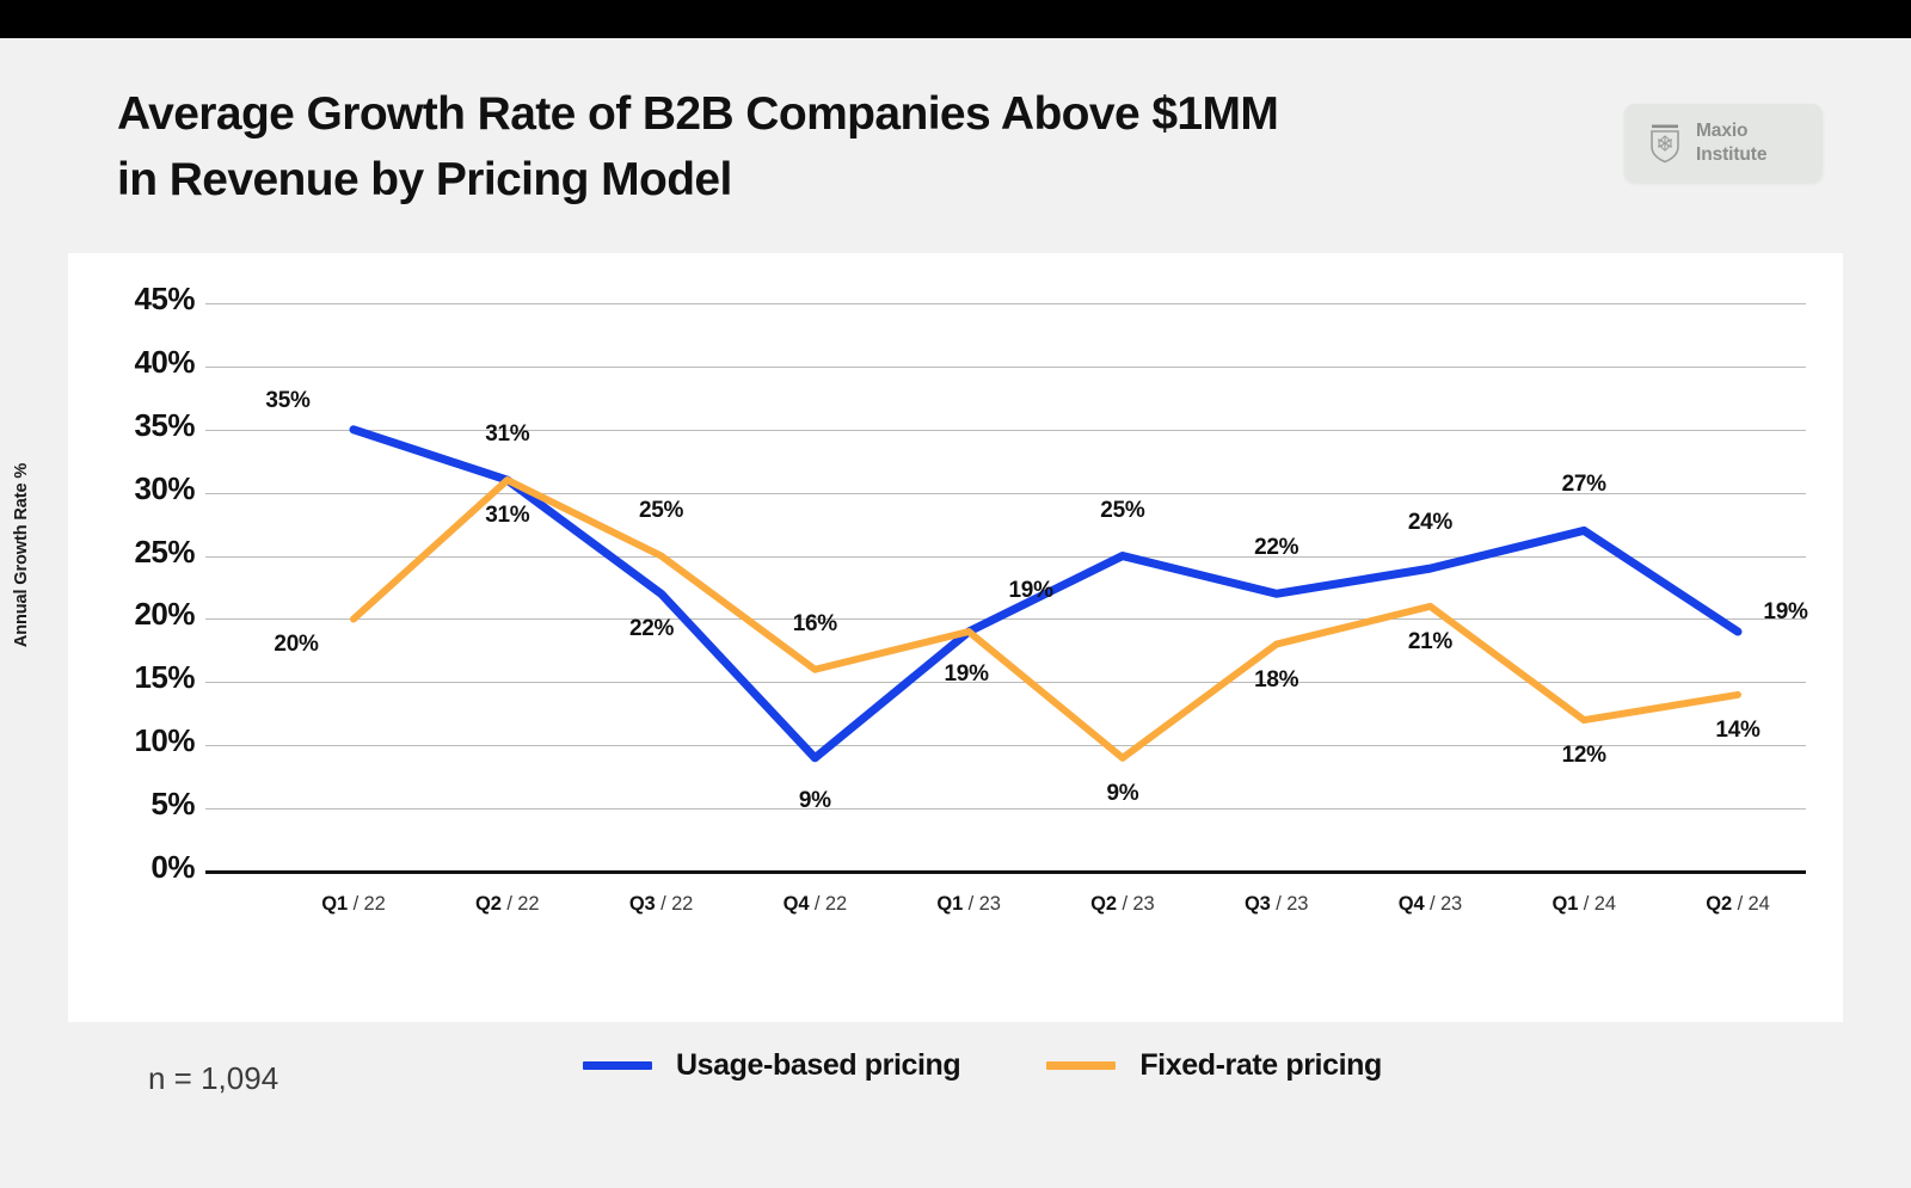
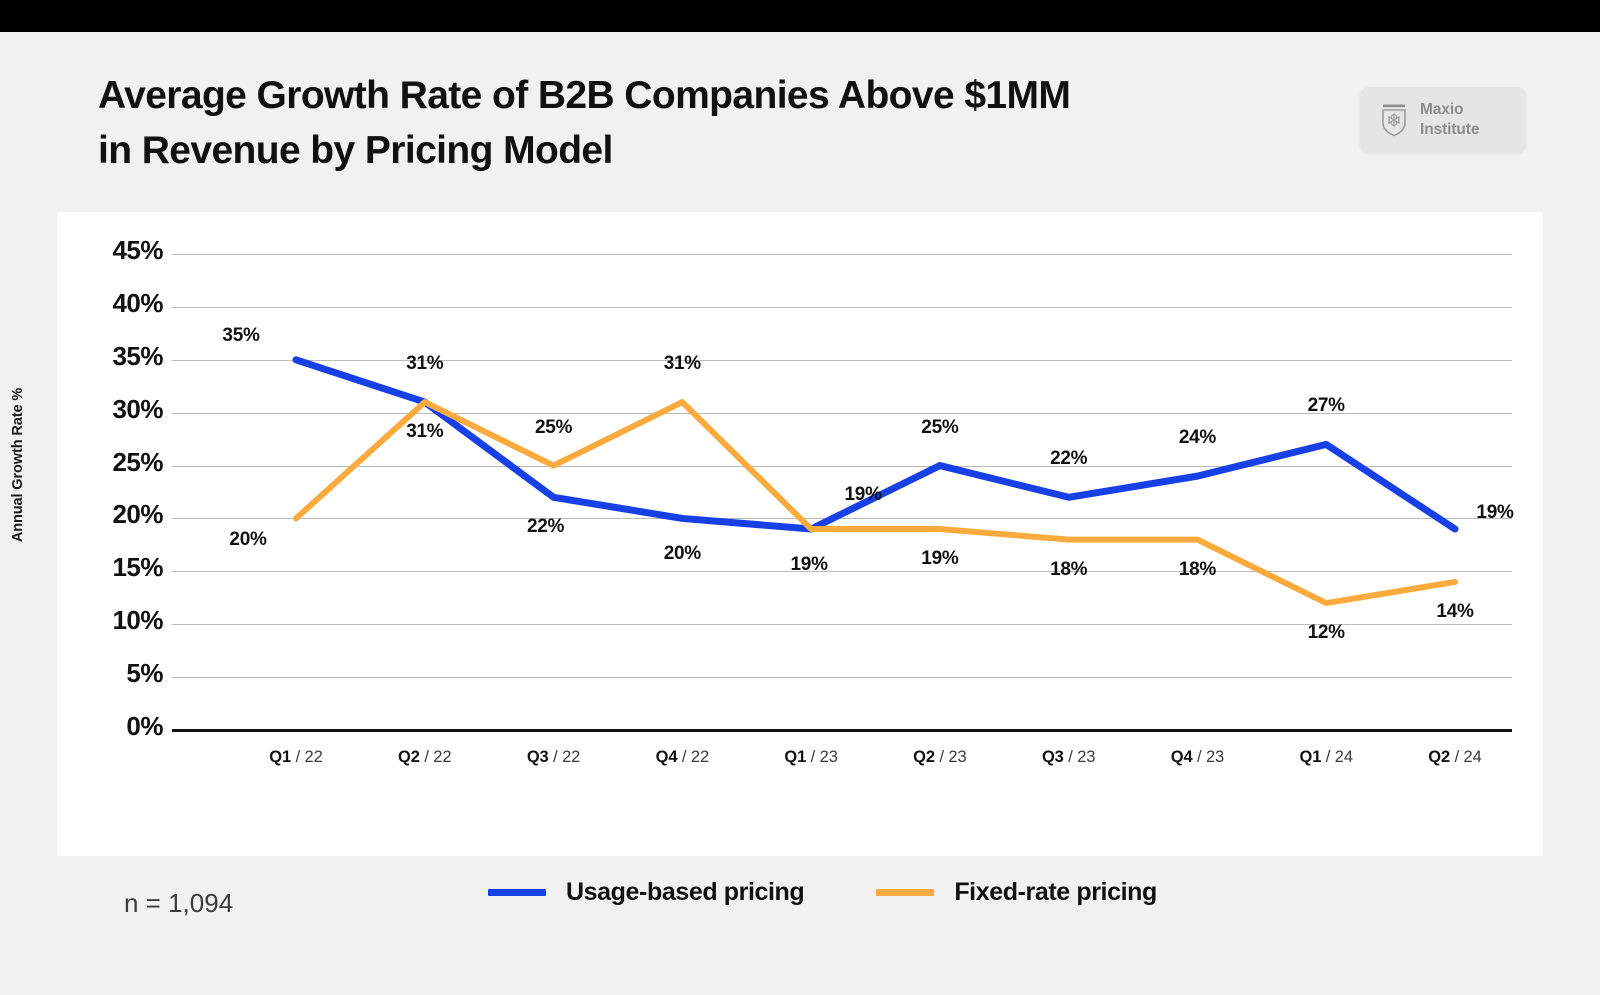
Usage-based pricing/Q4 / 22: 9% -> 20%
Fixed-rate pricing/Q4 / 22: 16% -> 31%
Fixed-rate pricing/Q2 / 23: 9% -> 19%
Fixed-rate pricing/Q4 / 23: 21% -> 18%
